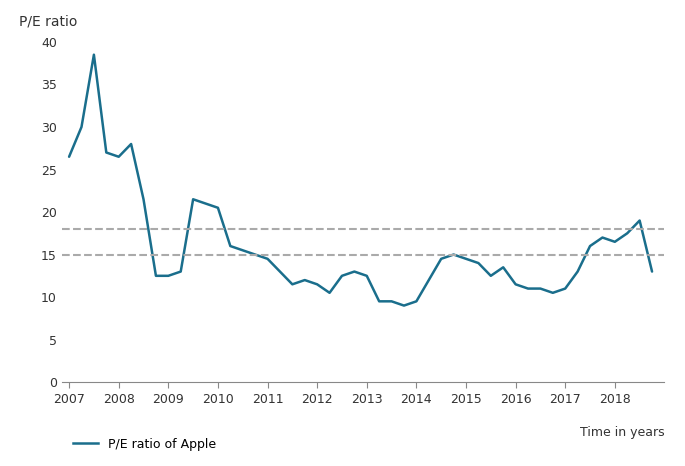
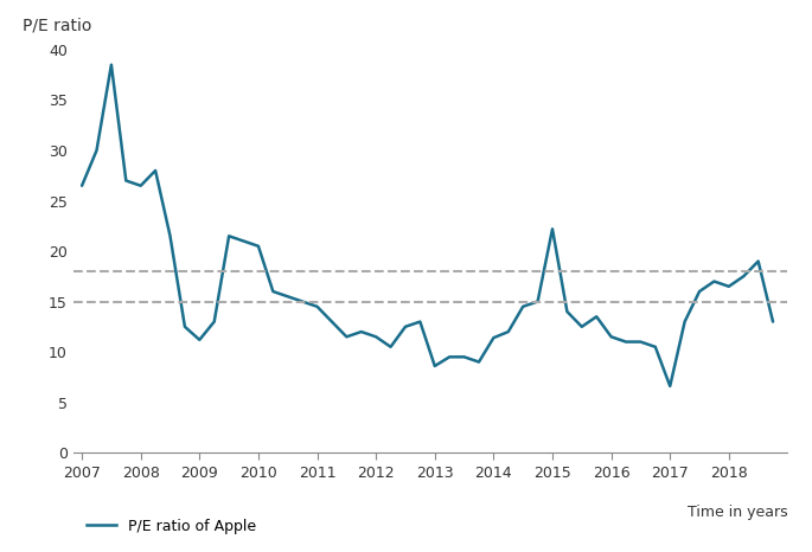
2009: 12.5 -> 11.2
2013: 12.5 -> 8.6
2014: 9.5 -> 11.4
2015: 14.5 -> 22.2
2017: 11.0 -> 6.6
